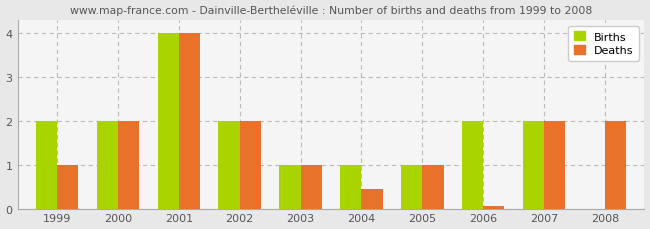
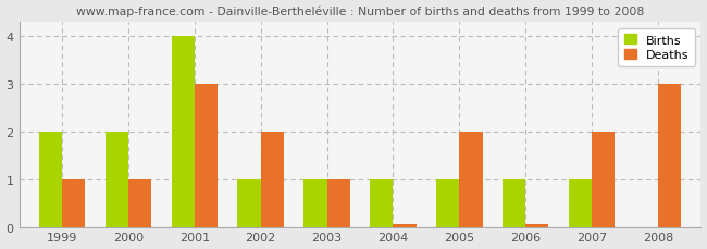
Deaths/2000: 2.00 -> 1.00
Deaths/2001: 4.00 -> 3.00
Births/2002: 2 -> 1
Deaths/2004: 0.45 -> 0.05
Deaths/2005: 1.00 -> 2.00
Births/2006: 2 -> 1
Births/2007: 2 -> 1
Deaths/2008: 2.00 -> 3.00
